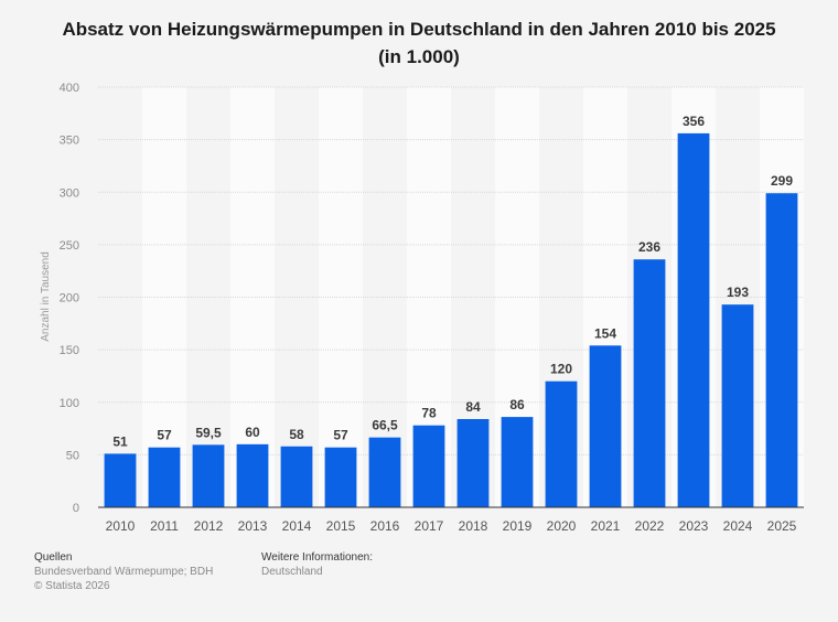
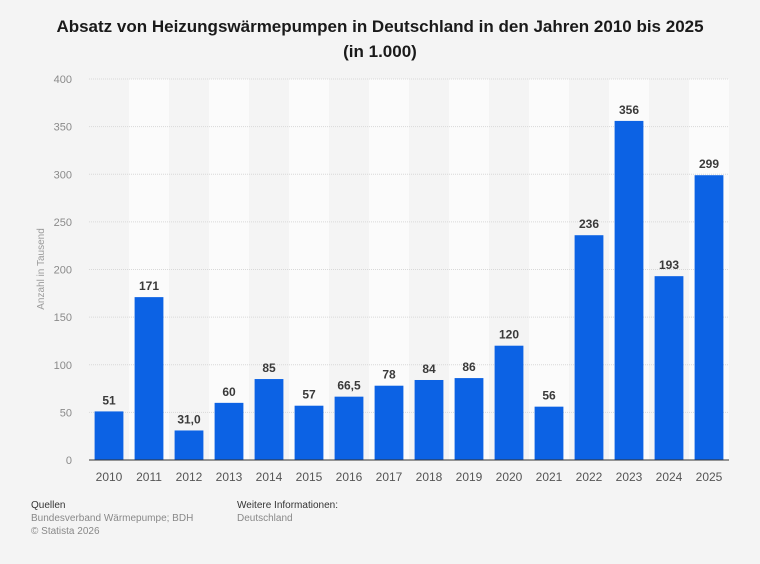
2011: 57 -> 171
2012: 59,5 -> 31,0
2014: 58 -> 85
2021: 154 -> 56
